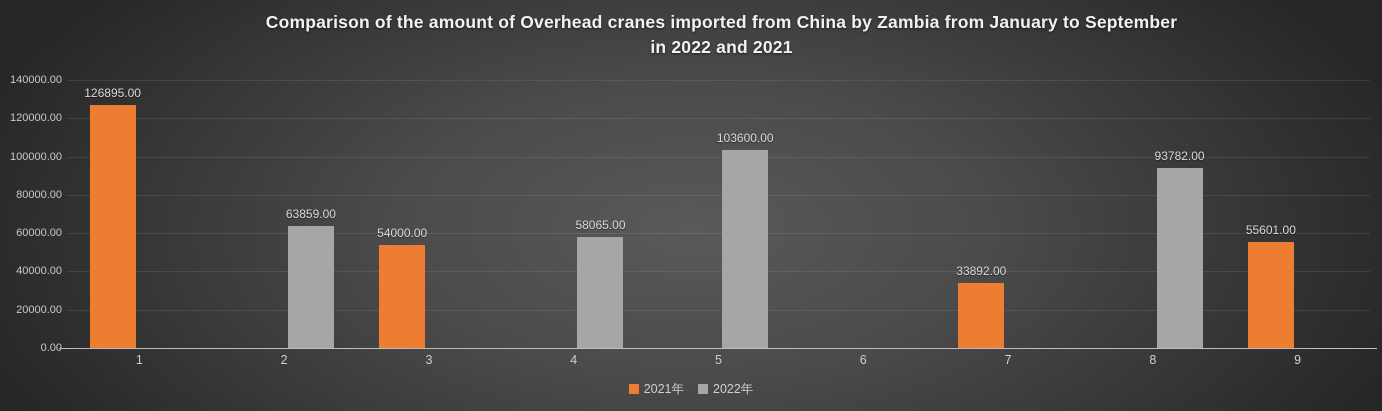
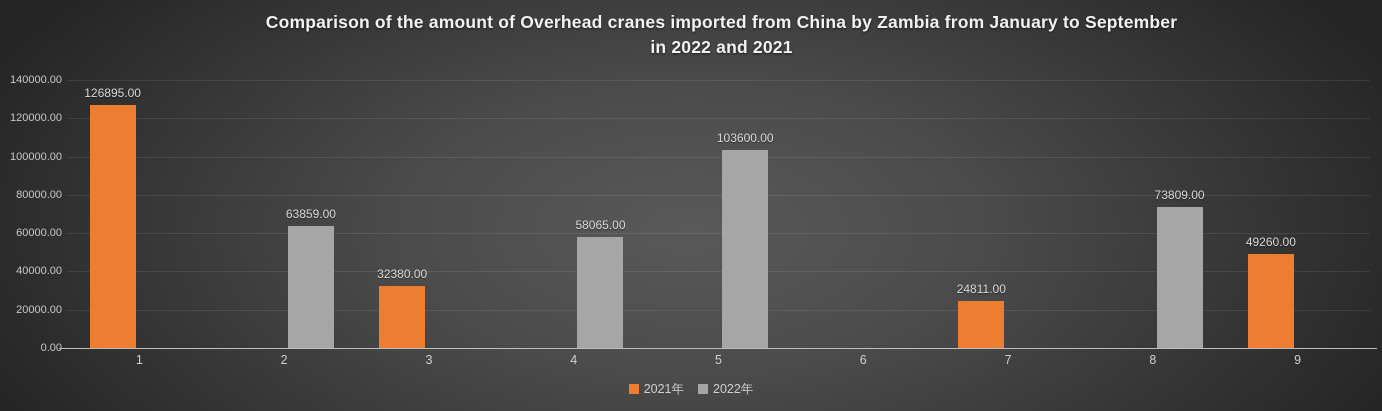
2021年/3: 54000.00 -> 32380.00
2021年/7: 33892.00 -> 24811.00
2022年/8: 93782.00 -> 73809.00
2021年/9: 55601.00 -> 49260.00
